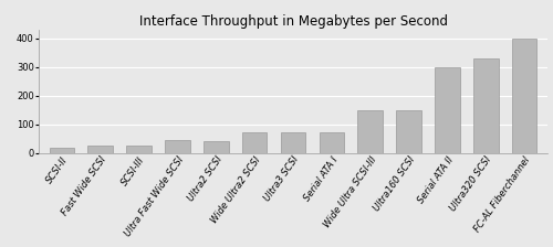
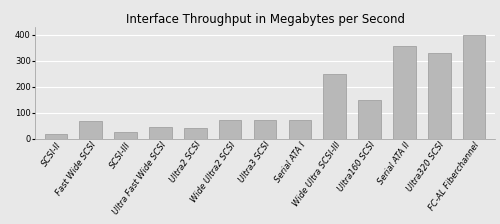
Fast Wide SCSI: 27 -> 70
Wide Ultra SCSI-III: 150 -> 250
Serial ATA II: 300 -> 355
